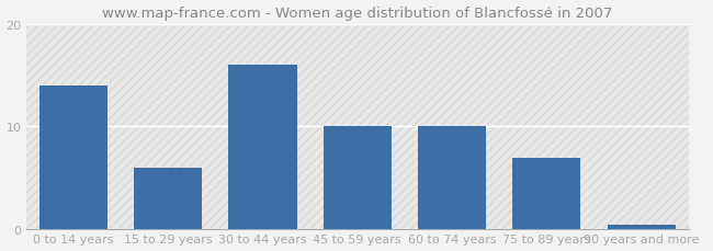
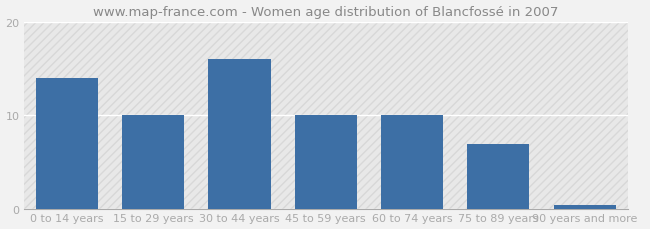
15 to 29 years: 6.0 -> 10.0
